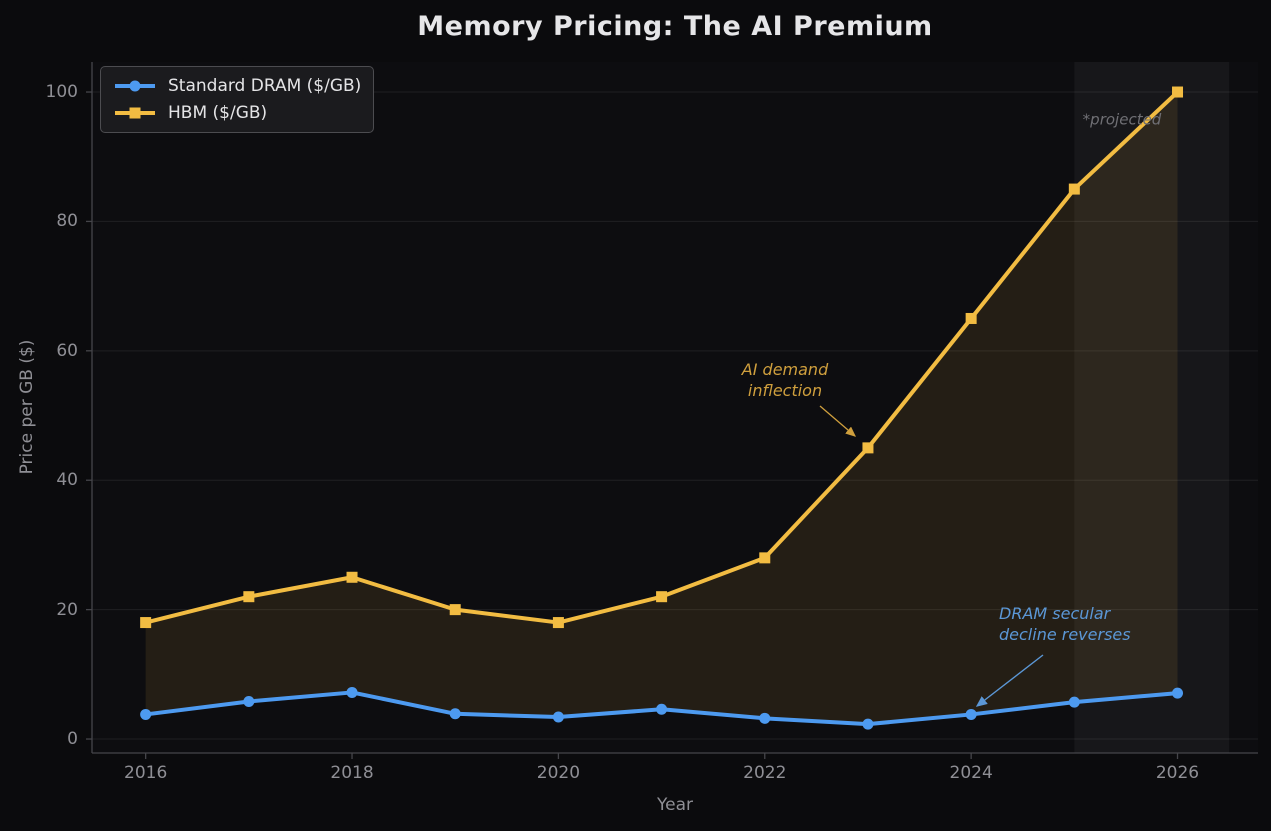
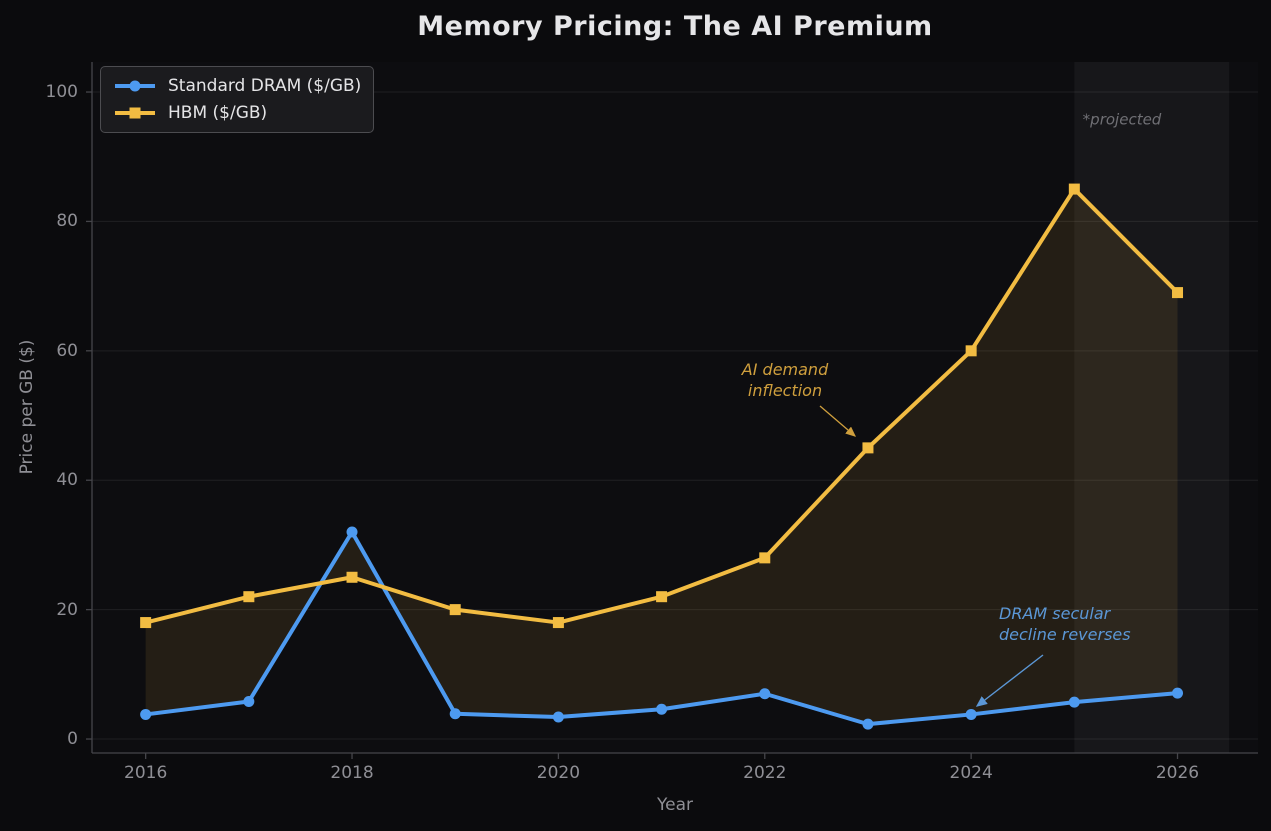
Standard DRAM ($/GB)/2018: 7 -> 32
Standard DRAM ($/GB)/2022: 3 -> 7
HBM ($/GB)/2024: 65 -> 60
HBM ($/GB)/2026: 100 -> 69
